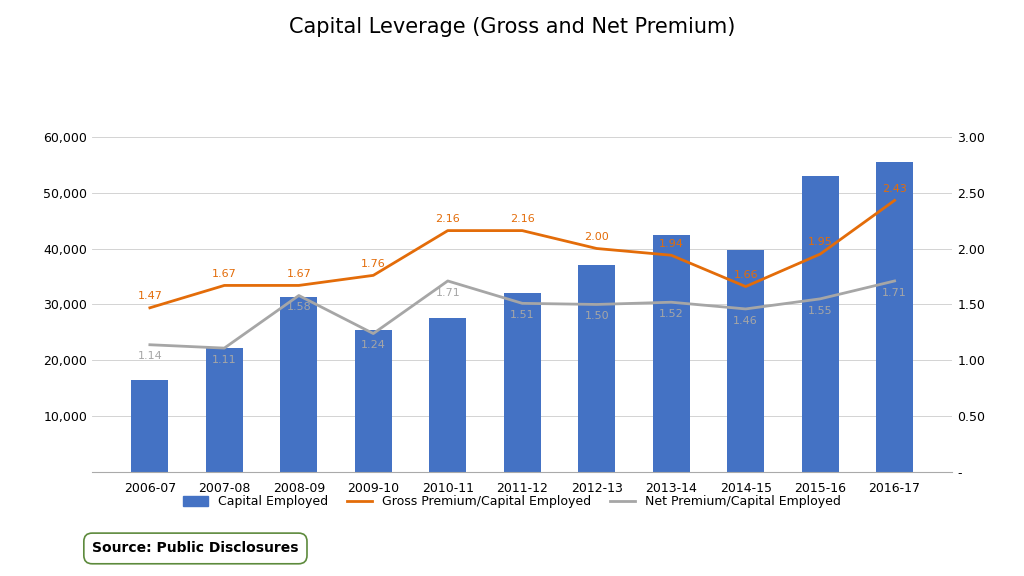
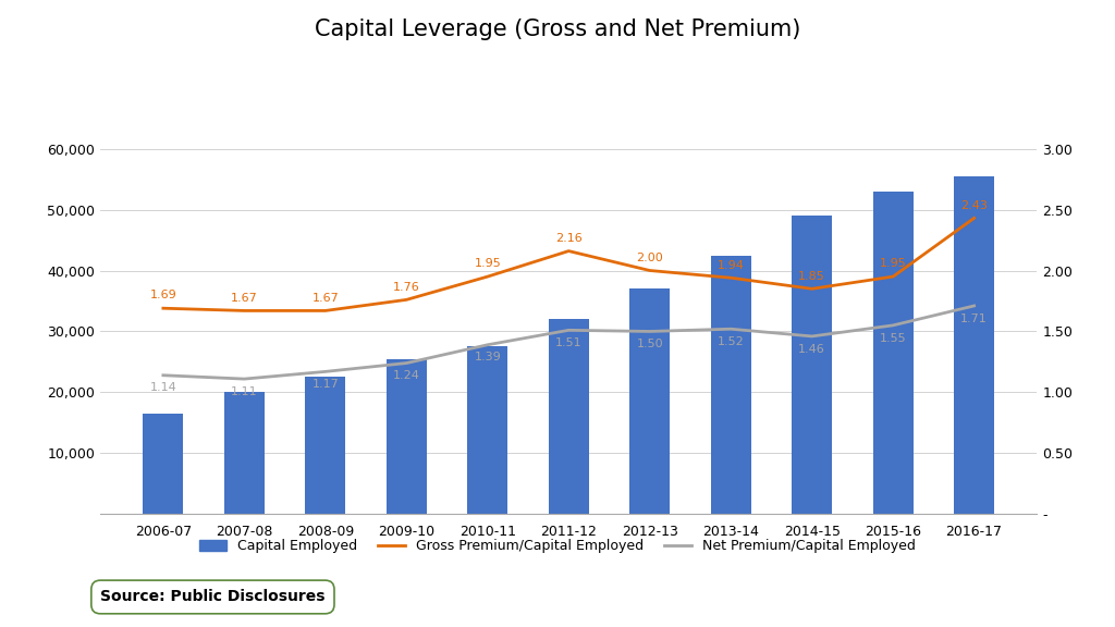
Gross Premium/Capital Employed/2006-07: 1.47 -> 1.69
Capital Employed/2007-08: 22,200 -> 20,000
Capital Employed/2008-09: 31,400 -> 22,500
Net Premium/Capital Employed/2008-09: 1.58 -> 1.17
Gross Premium/Capital Employed/2010-11: 2.16 -> 1.95
Net Premium/Capital Employed/2010-11: 1.71 -> 1.39
Capital Employed/2014-15: 39,800 -> 49,000
Gross Premium/Capital Employed/2014-15: 1.66 -> 1.85
